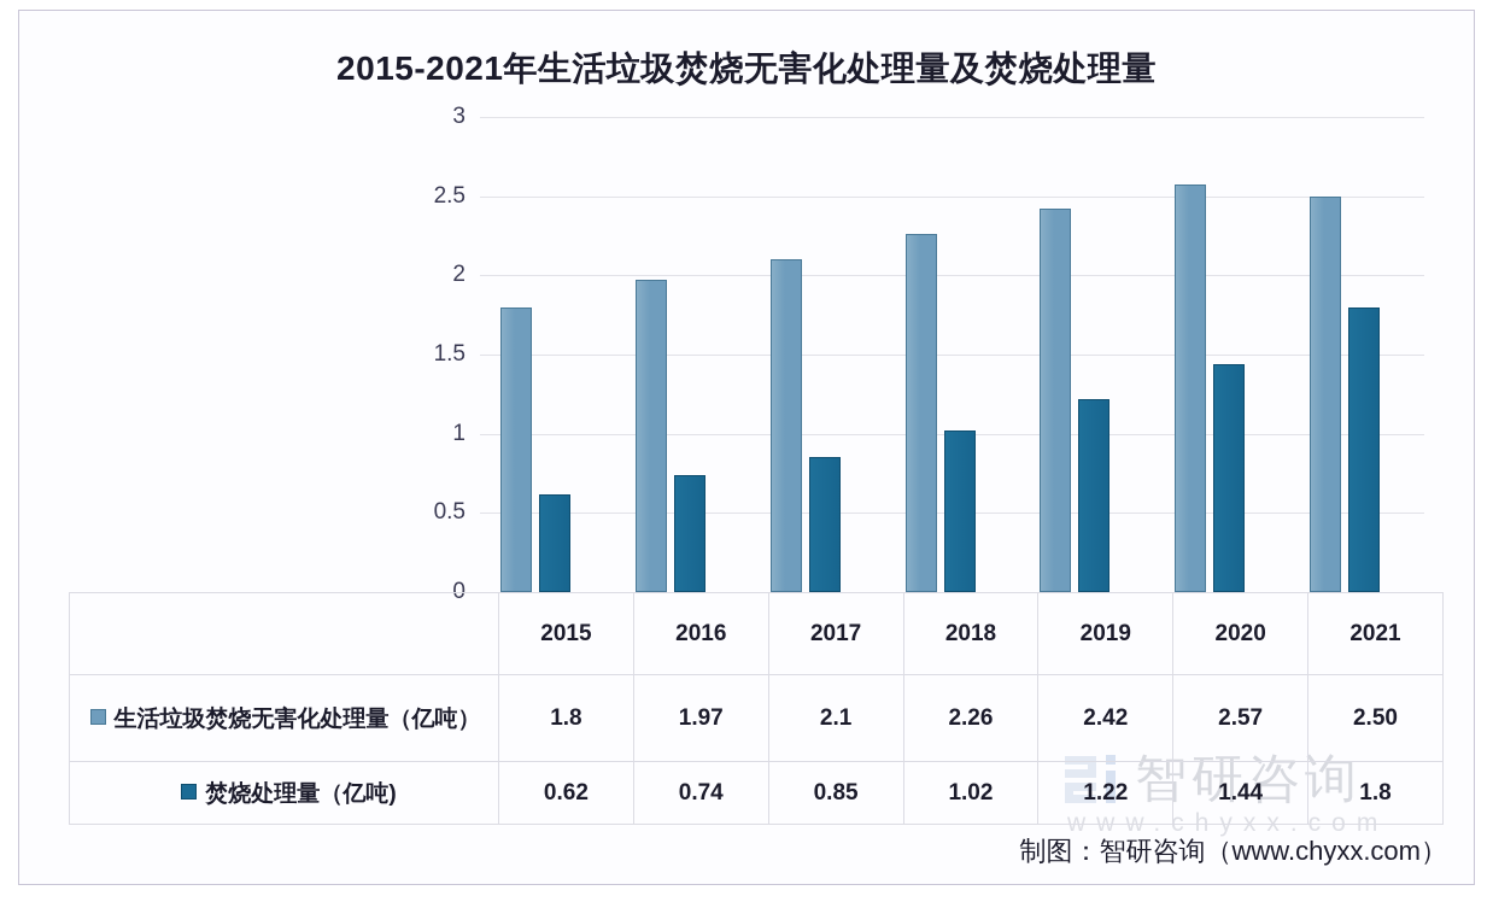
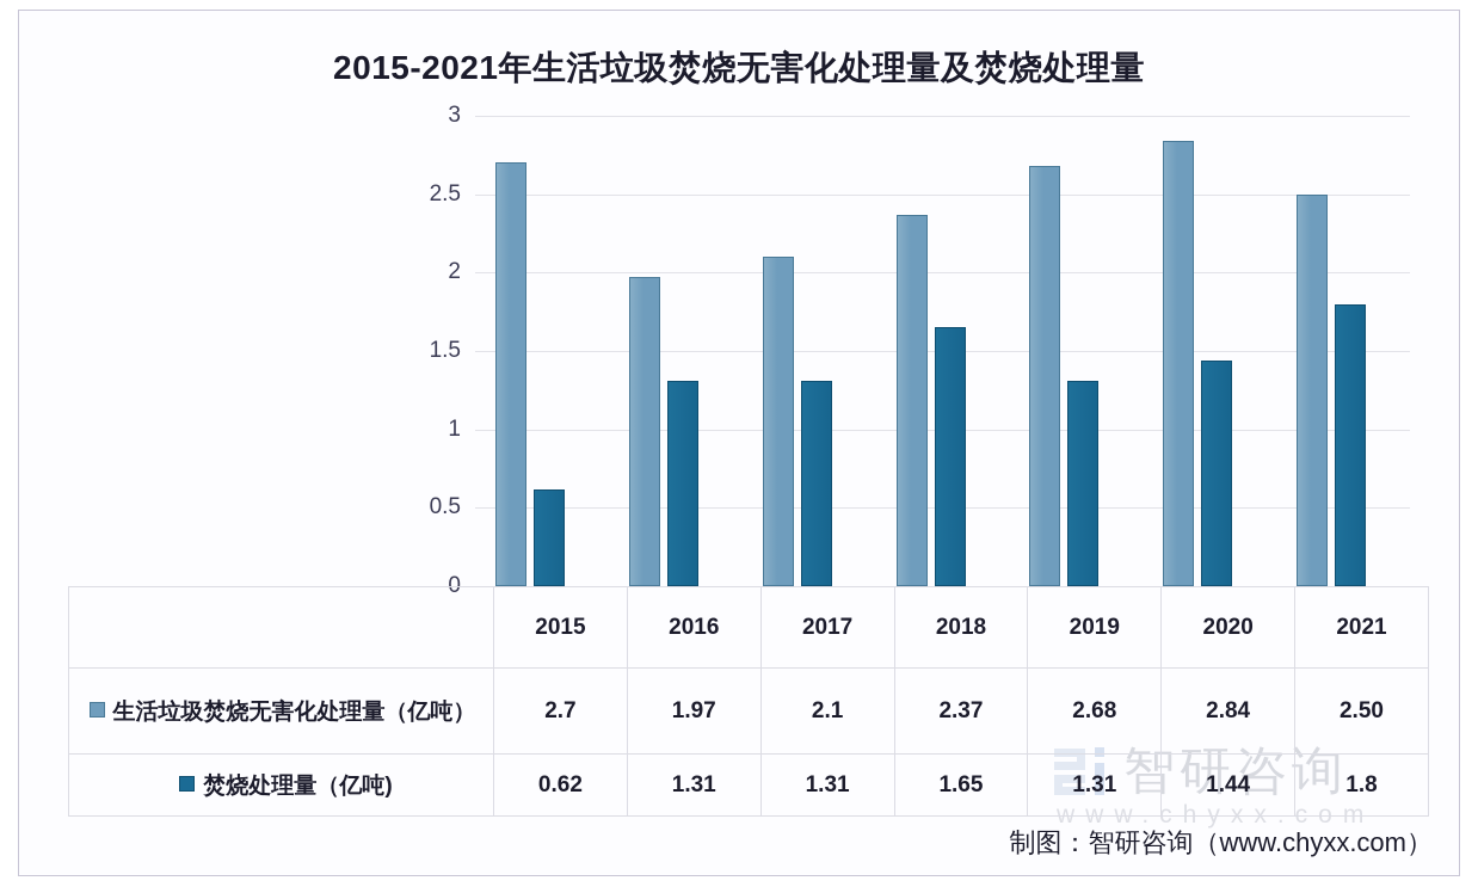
生活垃圾焚烧无害化处理量（亿吨）/2015: 1.8 -> 2.7
焚烧处理量（亿吨)/2016: 0.74 -> 1.31
焚烧处理量（亿吨)/2017: 0.85 -> 1.31
生活垃圾焚烧无害化处理量（亿吨）/2018: 2.26 -> 2.37
焚烧处理量（亿吨)/2018: 1.02 -> 1.65
生活垃圾焚烧无害化处理量（亿吨）/2019: 2.42 -> 2.68
焚烧处理量（亿吨)/2019: 1.22 -> 1.31
生活垃圾焚烧无害化处理量（亿吨）/2020: 2.57 -> 2.84
